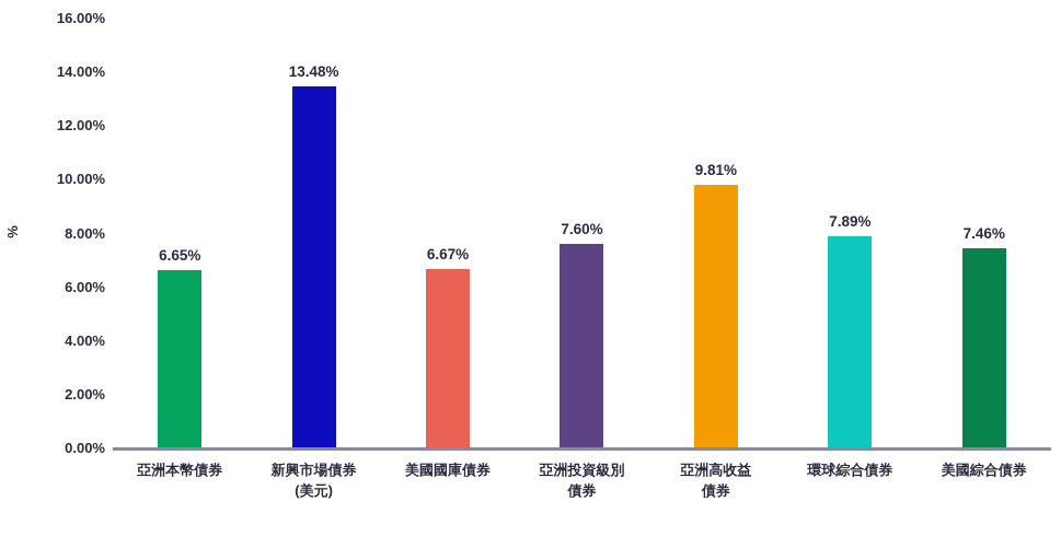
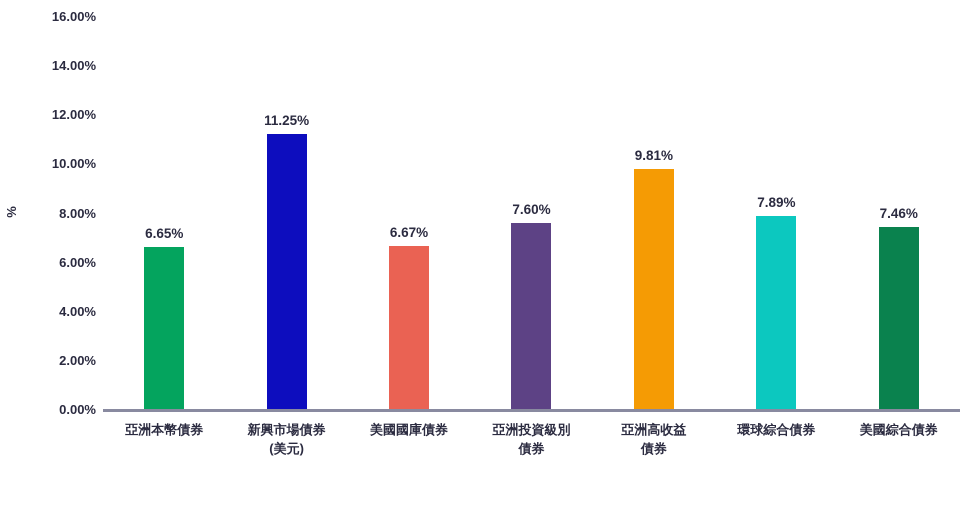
新興市場債券(美元): 13.48% -> 11.25%
